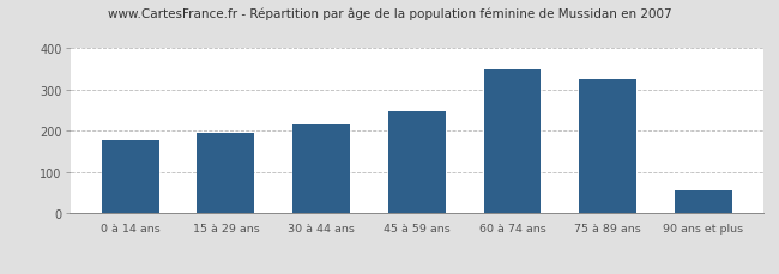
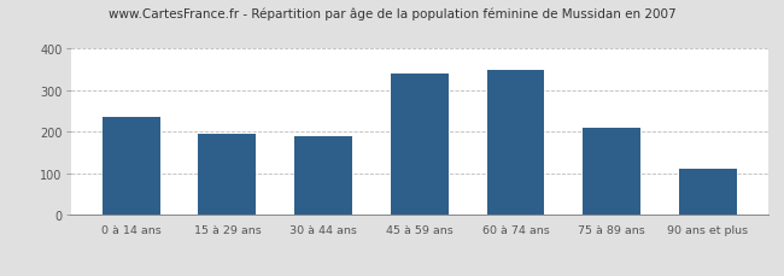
0 à 14 ans: 178 -> 235
30 à 44 ans: 215 -> 190
45 à 59 ans: 247 -> 340
75 à 89 ans: 326 -> 210
90 ans et plus: 56 -> 110
